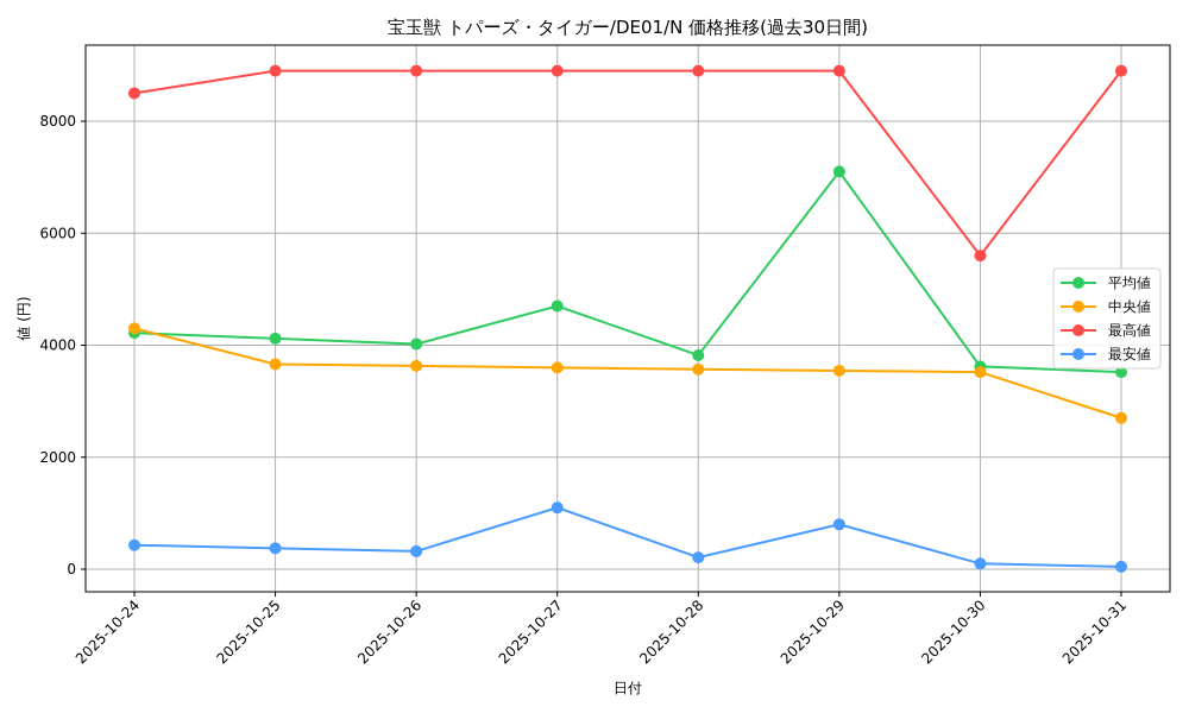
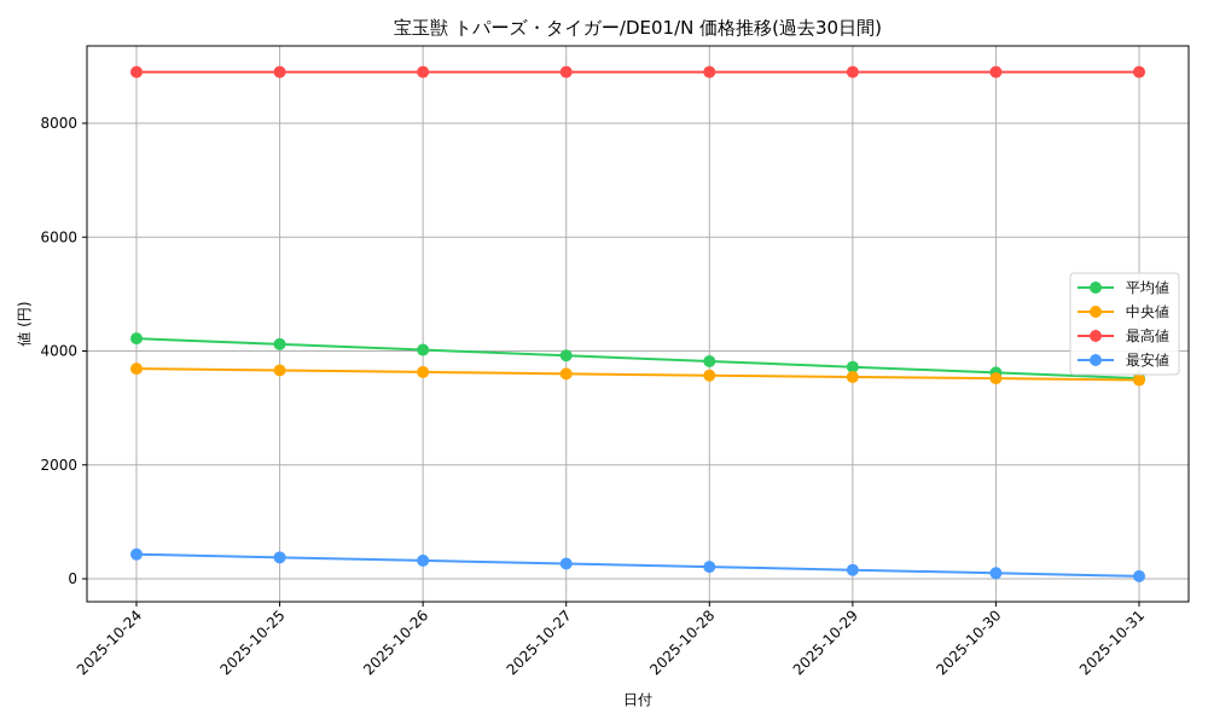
中央値/2025-10-24: 4300 -> 3700
最高値/2025-10-24: 8500 -> 8900
平均値/2025-10-27: 4700 -> 3900
最安値/2025-10-27: 1100 -> 300
平均値/2025-10-29: 7100 -> 3700
最安値/2025-10-29: 800 -> 200
最高値/2025-10-30: 5600 -> 8900
中央値/2025-10-31: 2700 -> 3500
